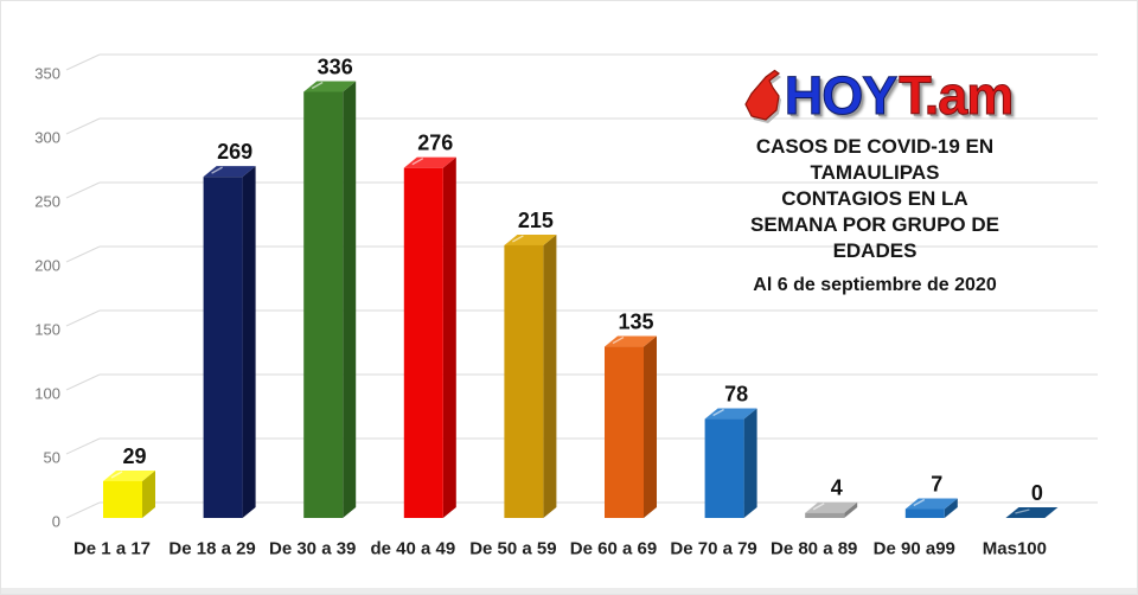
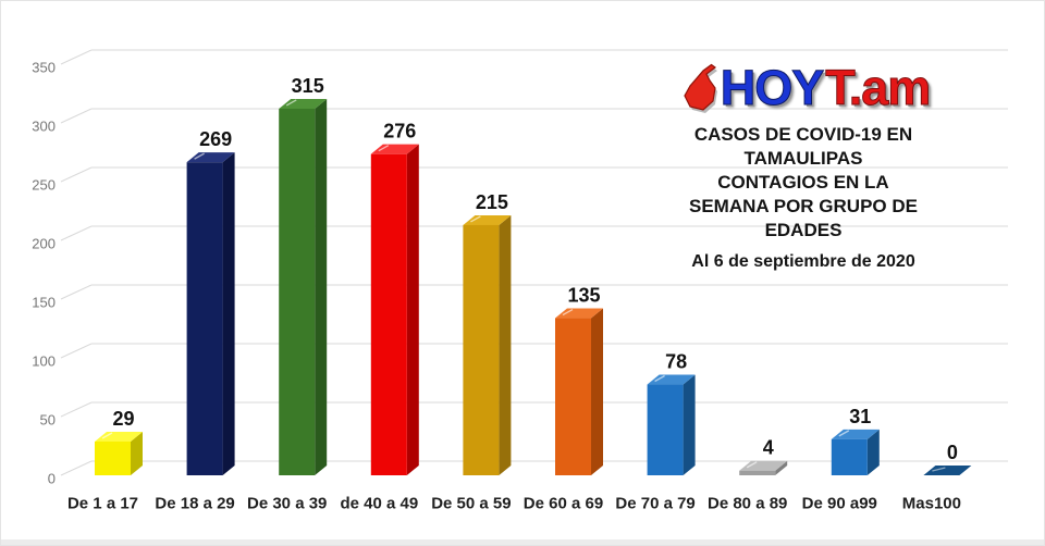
De 30 a 39: 336 -> 315
De 90 a99: 7 -> 31
